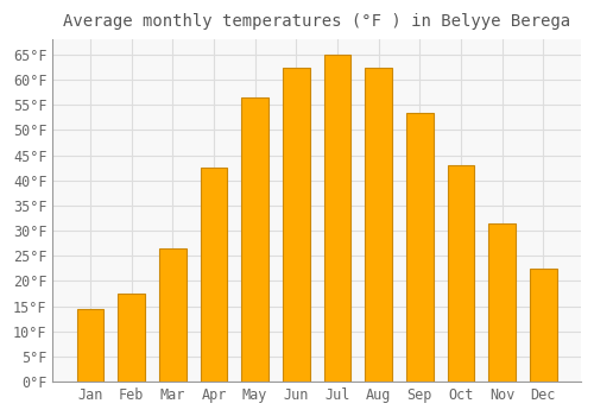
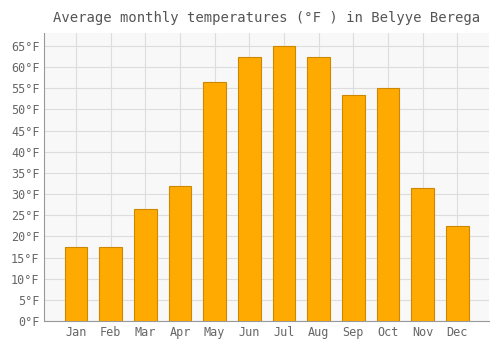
Jan: 14.5°F -> 17.5°F
Apr: 42.5°F -> 32.0°F
Oct: 43.0°F -> 55.0°F
